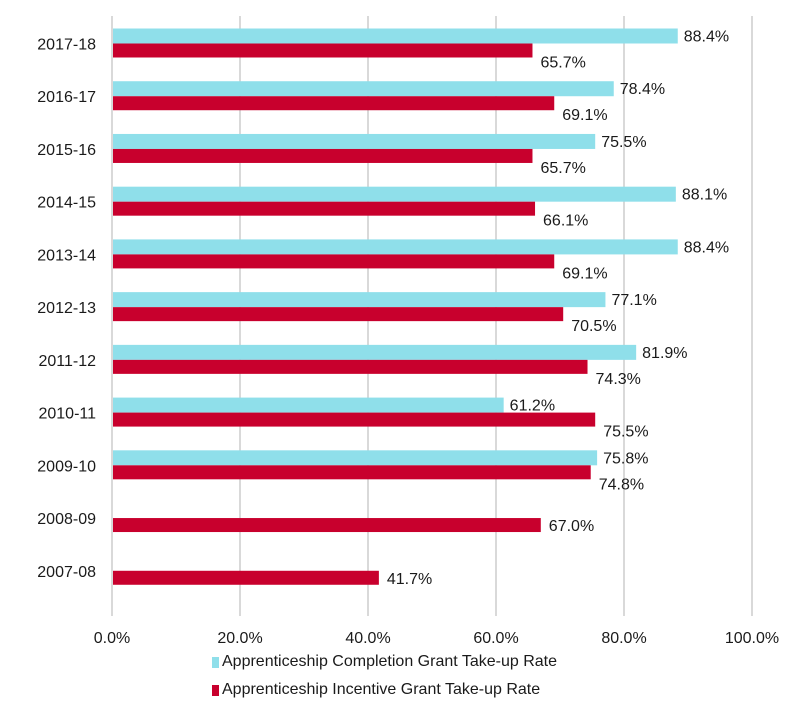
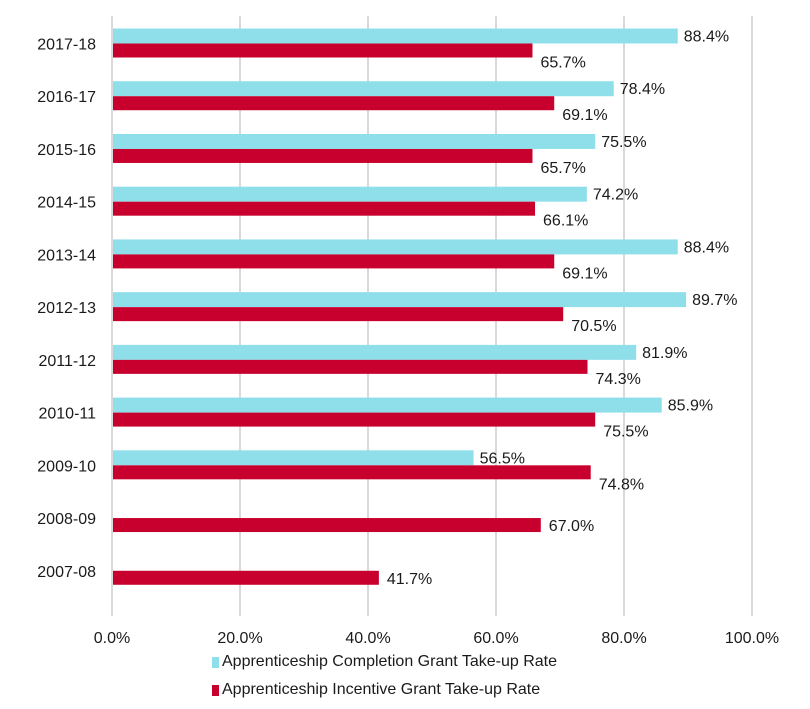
Apprenticeship Completion Grant Take-up Rate/2014-15: 88.1% -> 74.2%
Apprenticeship Completion Grant Take-up Rate/2012-13: 77.1% -> 89.7%
Apprenticeship Completion Grant Take-up Rate/2010-11: 61.2% -> 85.9%
Apprenticeship Completion Grant Take-up Rate/2009-10: 75.8% -> 56.5%
